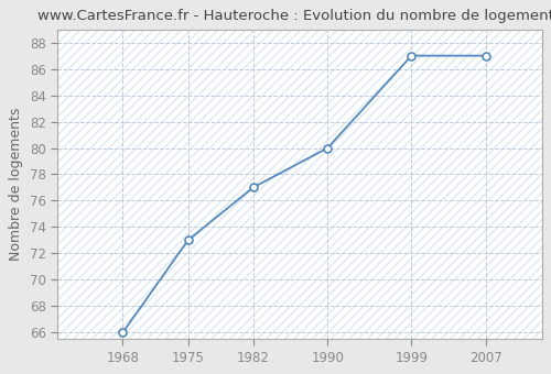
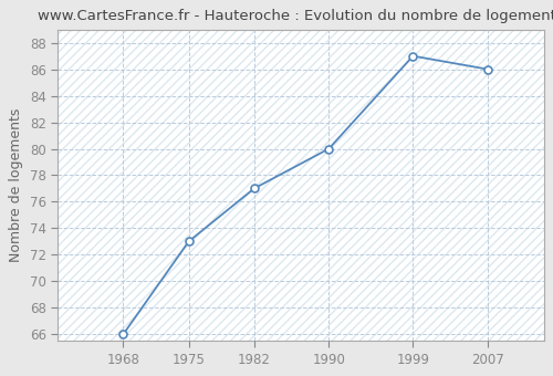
2007: 87 -> 86
